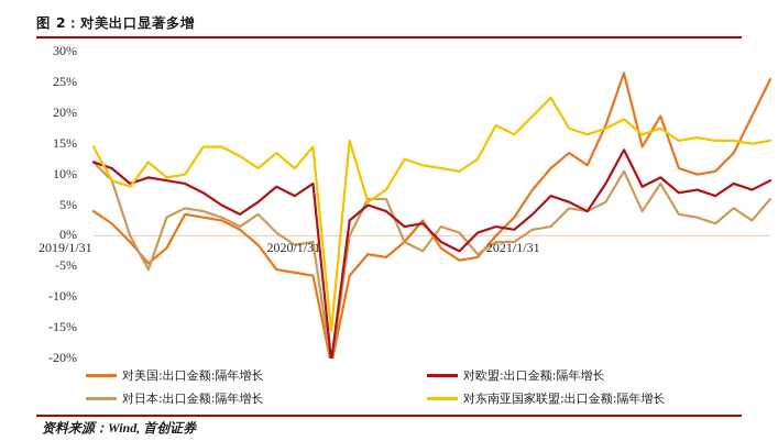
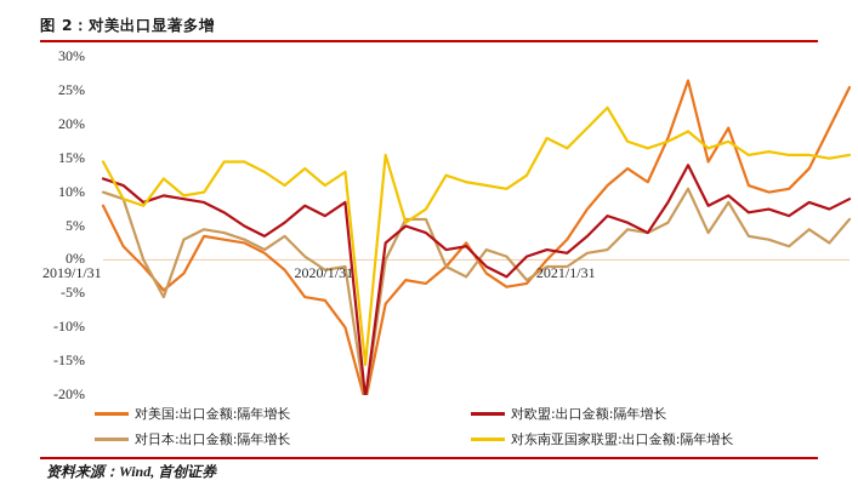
对美国:出口金额:隔年增长/2019/1/31: 4% -> 8%
对日本:出口金额:隔年增长/2019/1/31: 12% -> 10%
对美国:出口金额:隔年增长/2020/1/31: -6% -> -10%
对东南亚国家联盟:出口金额:隔年增长/2020/1/31: 14% -> 13%
